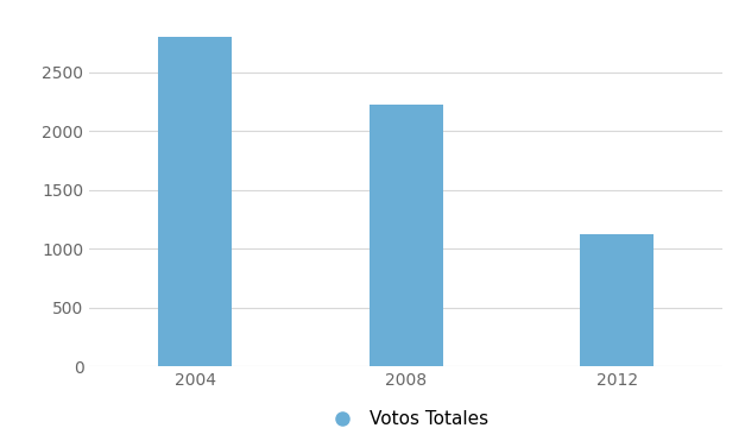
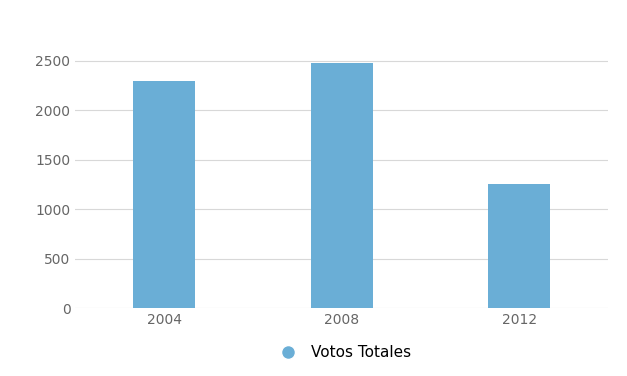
2004: 2800 -> 2300
2008: 2230 -> 2480
2012: 1120 -> 1260
